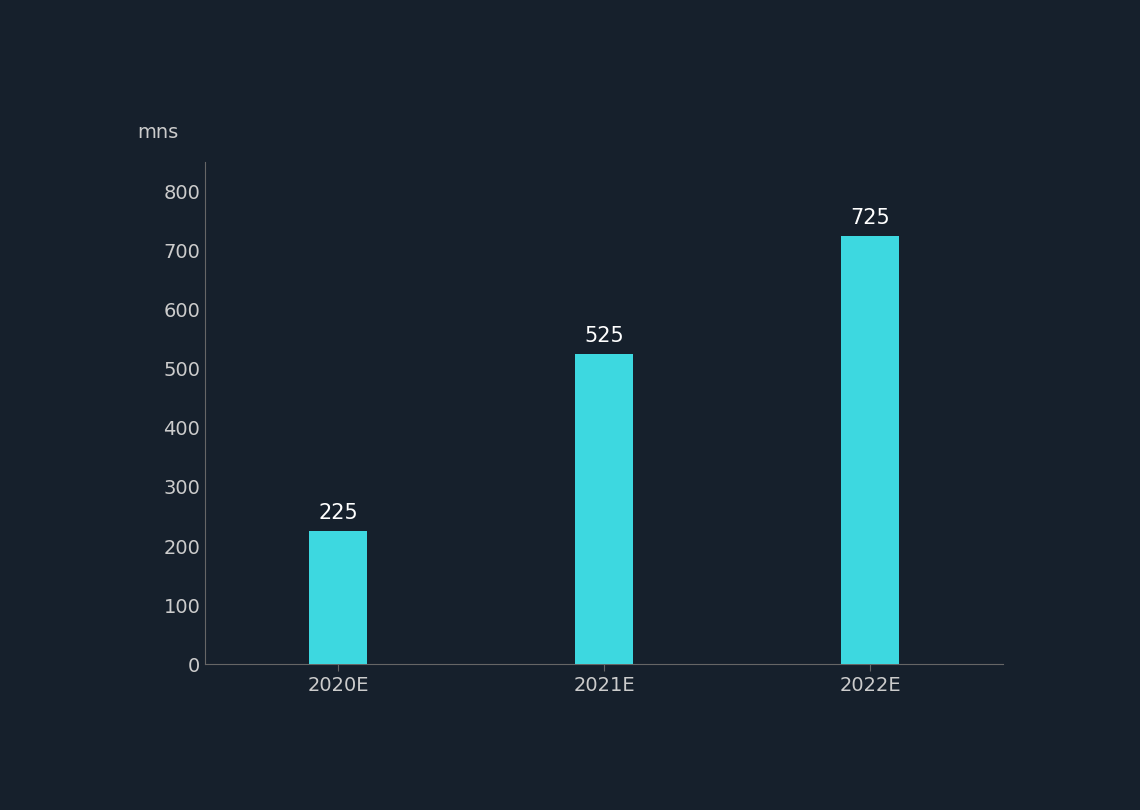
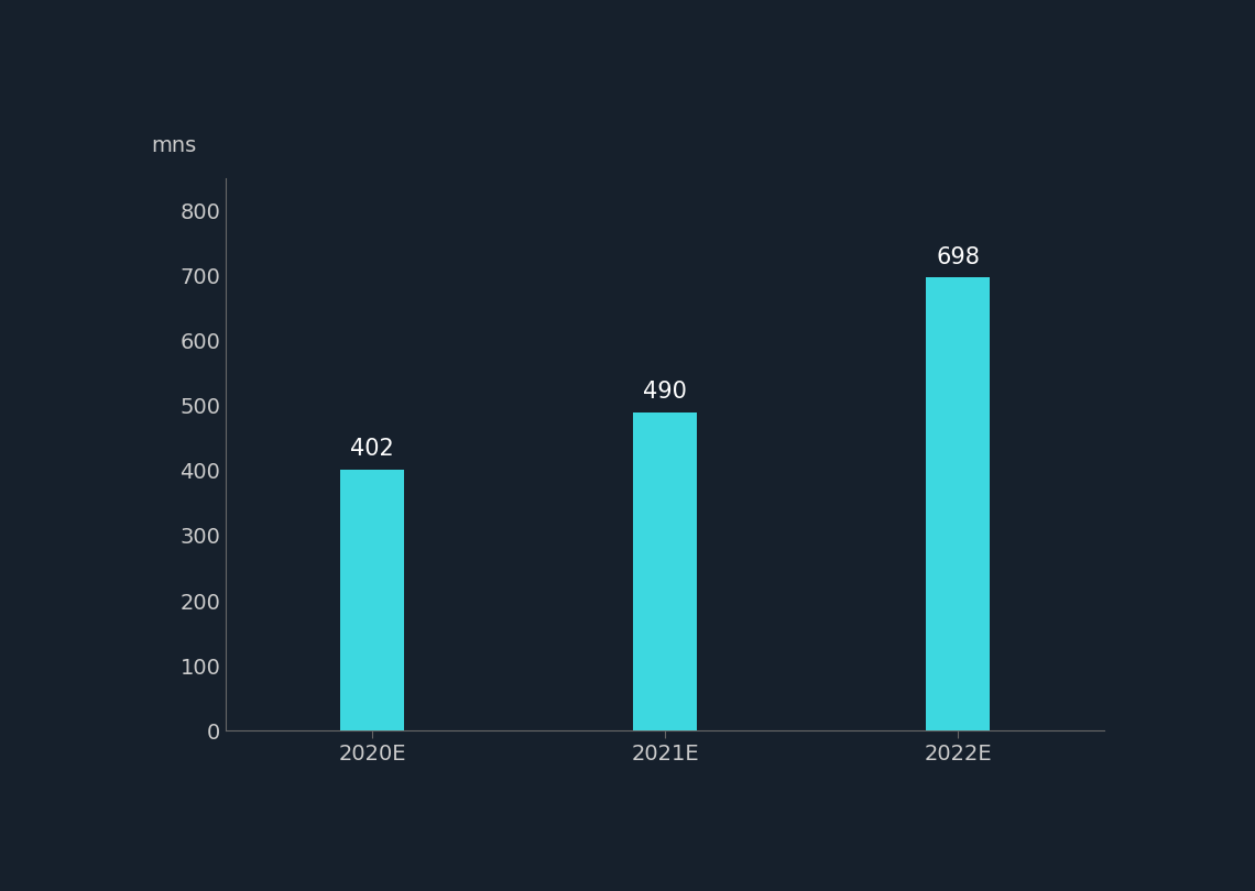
2020E: 225 -> 402
2021E: 525 -> 490
2022E: 725 -> 698
